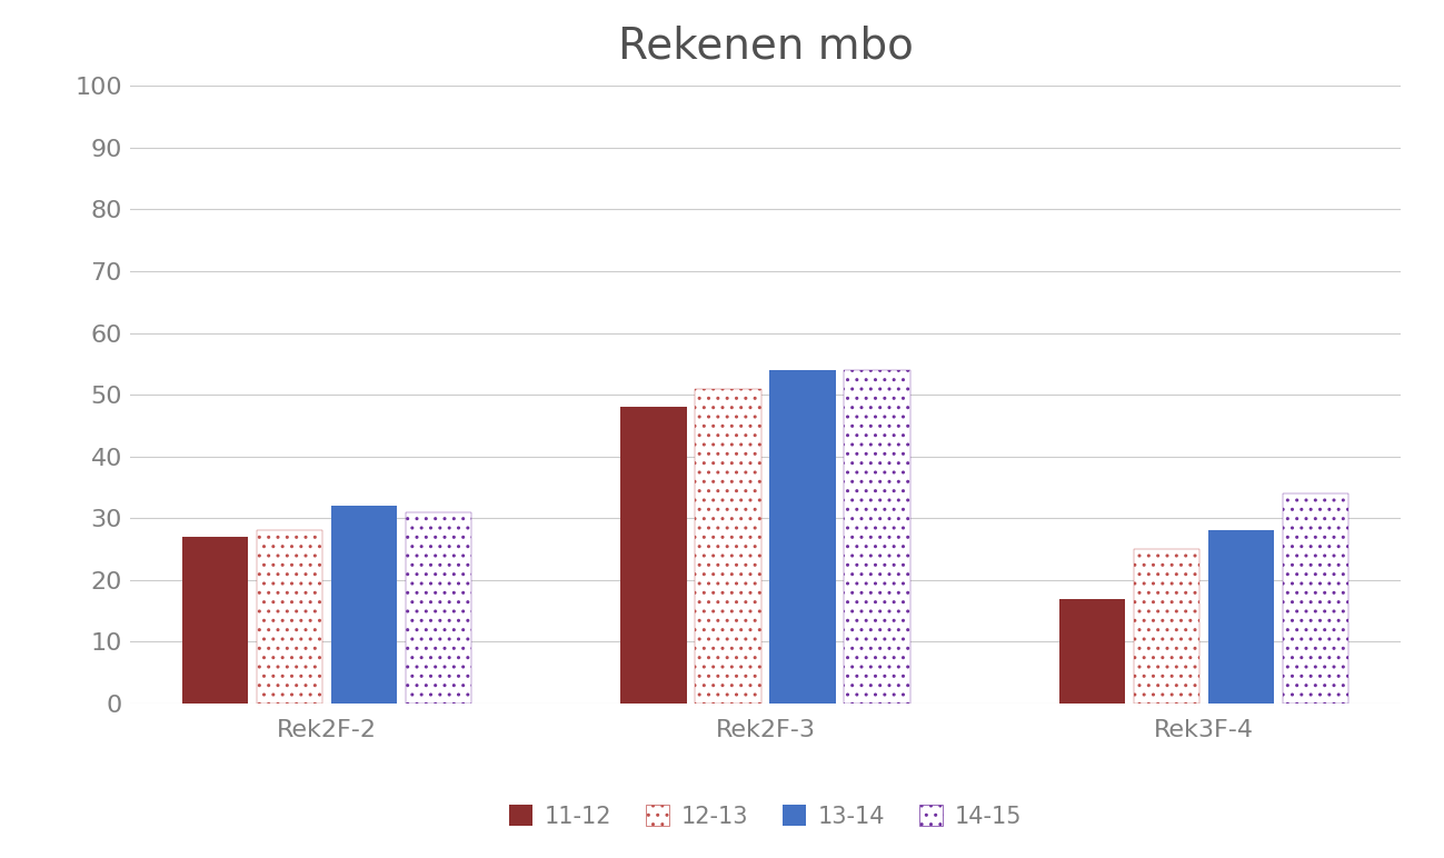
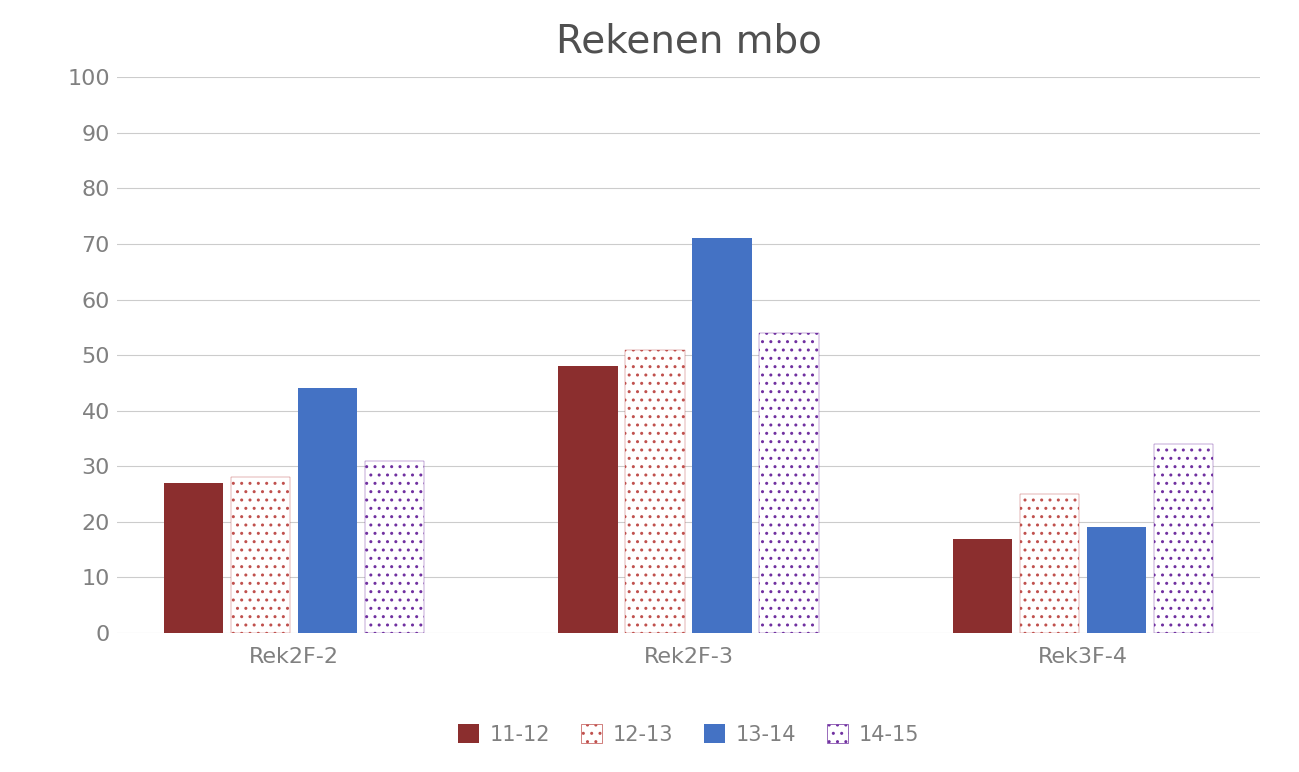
13-14/Rek2F-2: 32 -> 44
13-14/Rek2F-3: 54 -> 71
13-14/Rek3F-4: 28 -> 19
